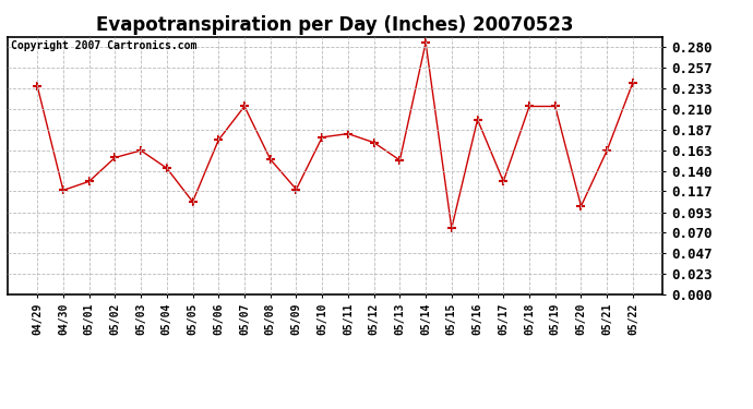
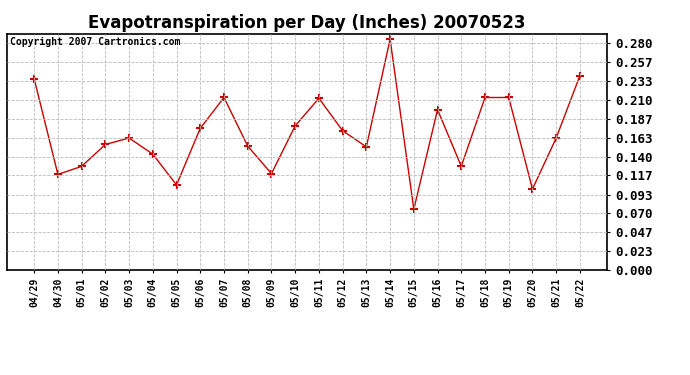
05/11: 0.182 -> 0.212
